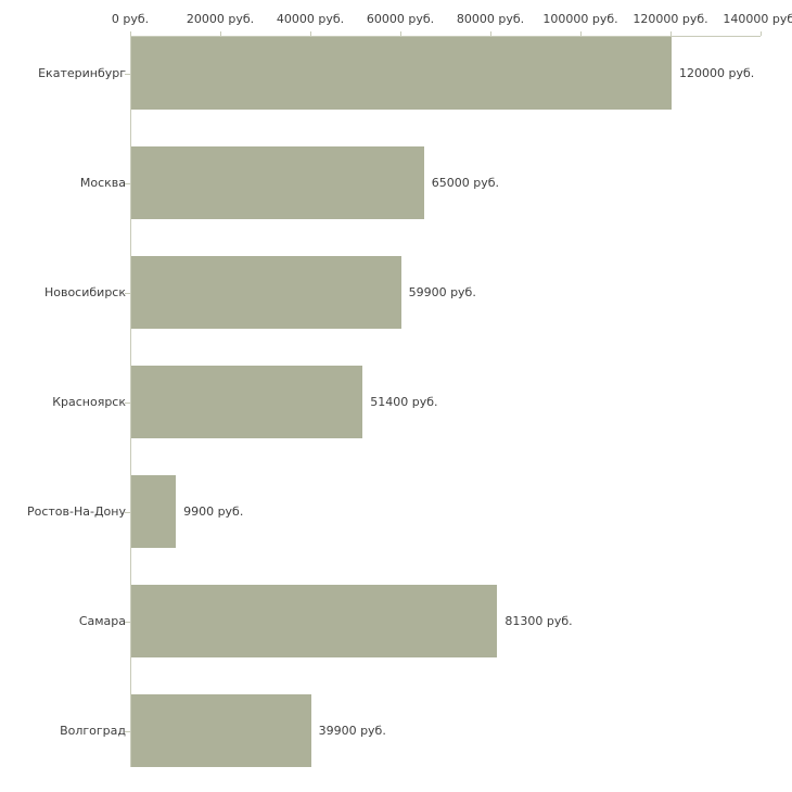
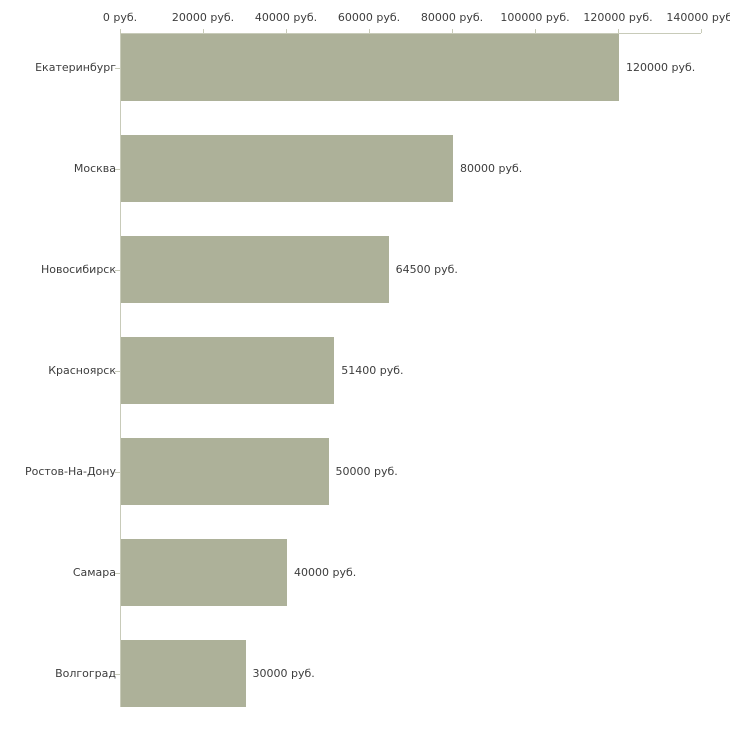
Москва: 65000 -> 80000
Новосибирск: 59900 -> 64500
Ростов-На-Дону: 9900 -> 50000
Самара: 81300 -> 40000
Волгоград: 39900 -> 30000
